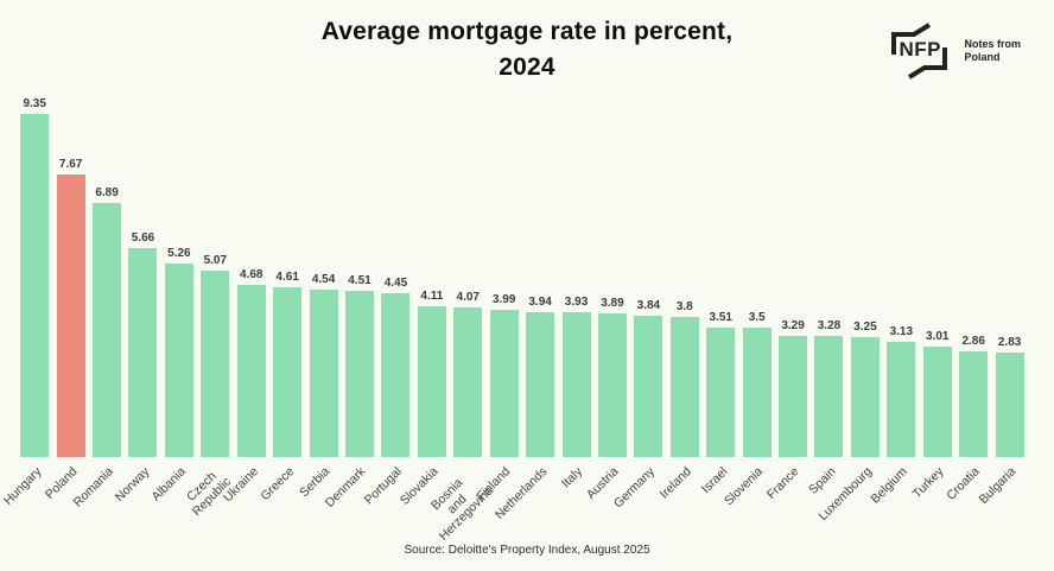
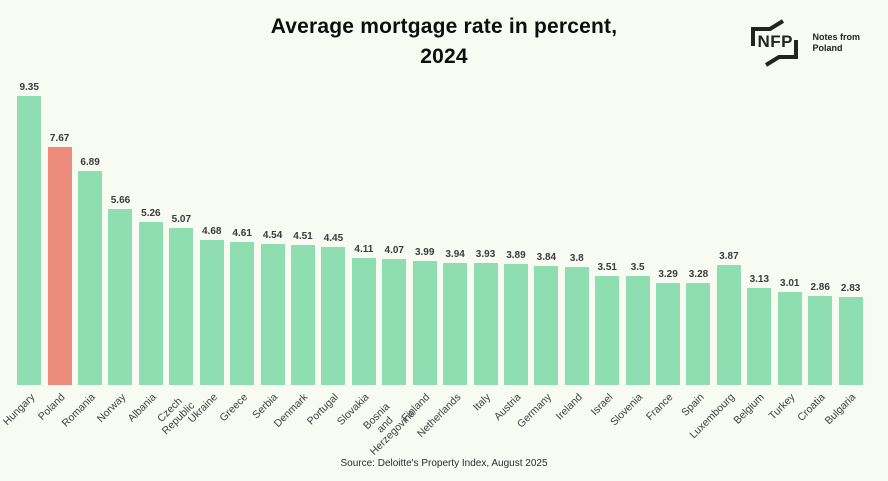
Luxembourg: 3.25 -> 3.87
